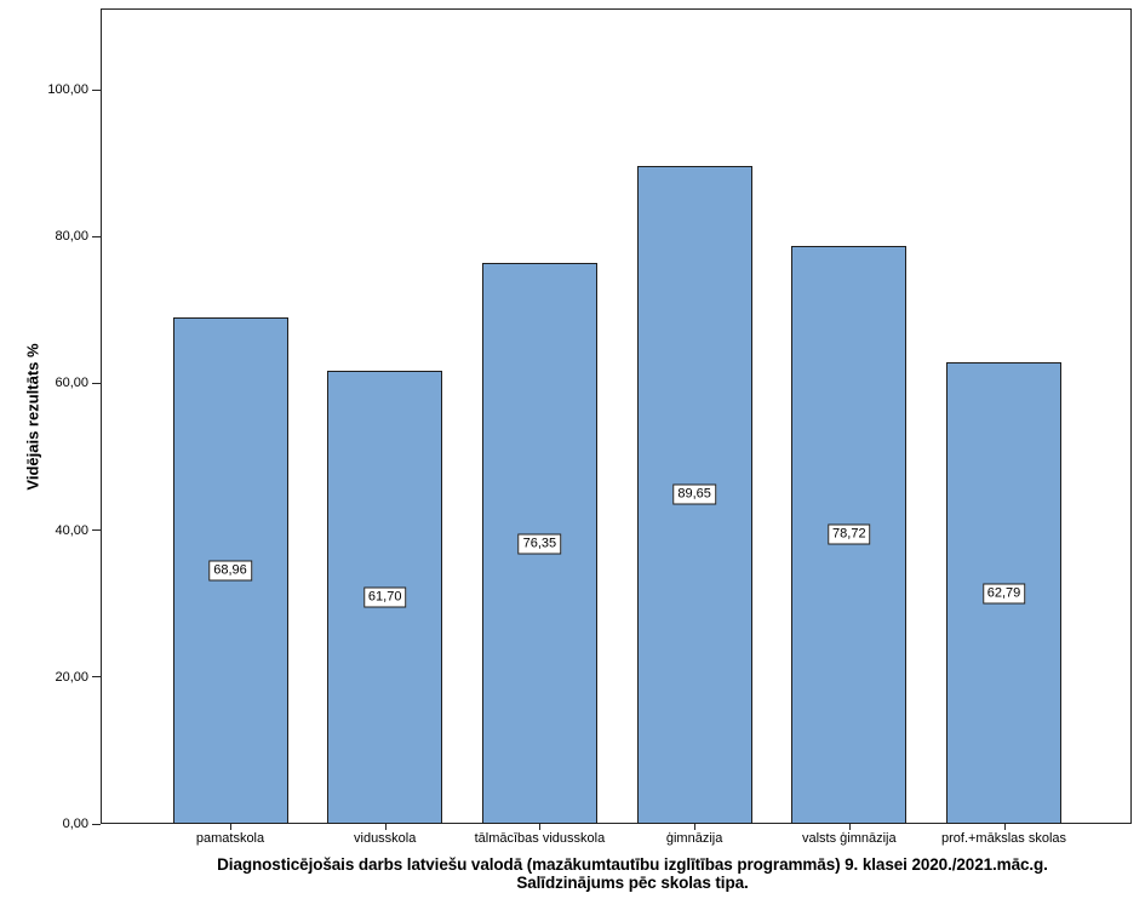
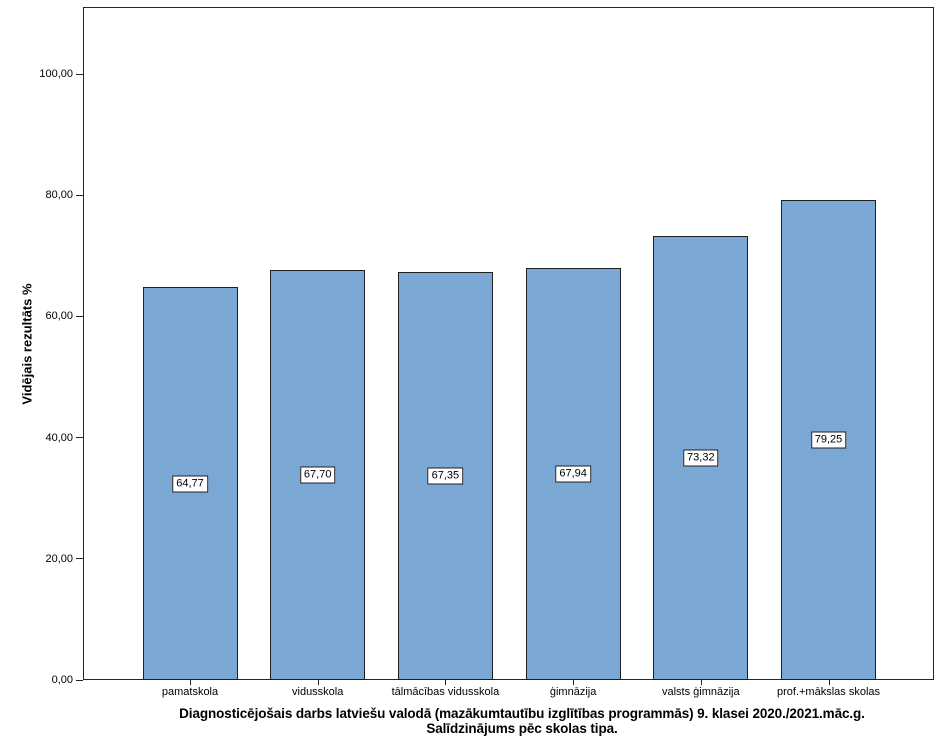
pamatskola: 68,96 -> 64,77
vidusskola: 61,70 -> 67,70
tālmācības vidusskola: 76,35 -> 67,35
ģimnāzija: 89,65 -> 67,94
valsts ģimnāzija: 78,72 -> 73,32
prof.+mākslas skolas: 62,79 -> 79,25
